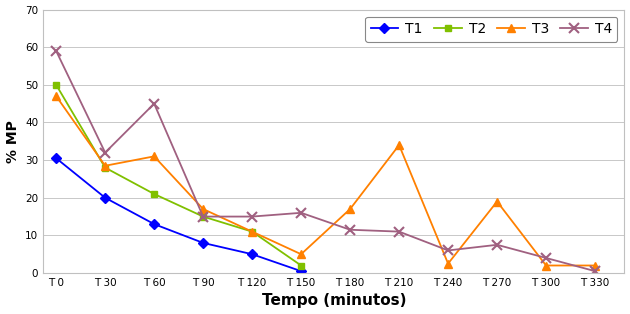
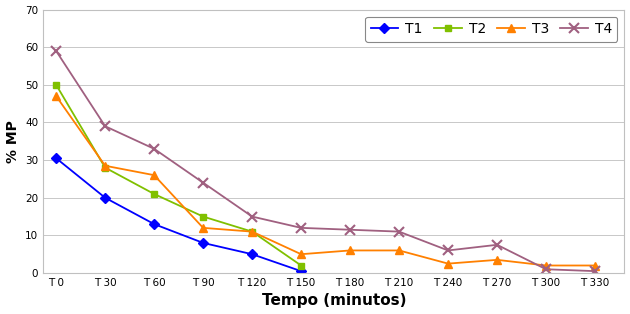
T4/T 30: 32.0 -> 39.0
T3/T 60: 31.0 -> 26.0
T4/T 60: 45.0 -> 33.0
T3/T 90: 17.0 -> 12.0
T4/T 90: 15.0 -> 24.0
T4/T 150: 16.0 -> 12.0
T3/T 180: 17.0 -> 6.0
T3/T 210: 34.0 -> 6.0
T3/T 270: 19.0 -> 3.5
T4/T 300: 4.0 -> 1.0
